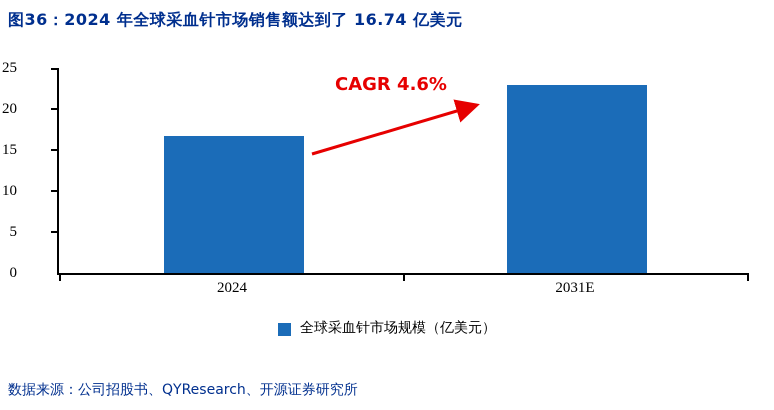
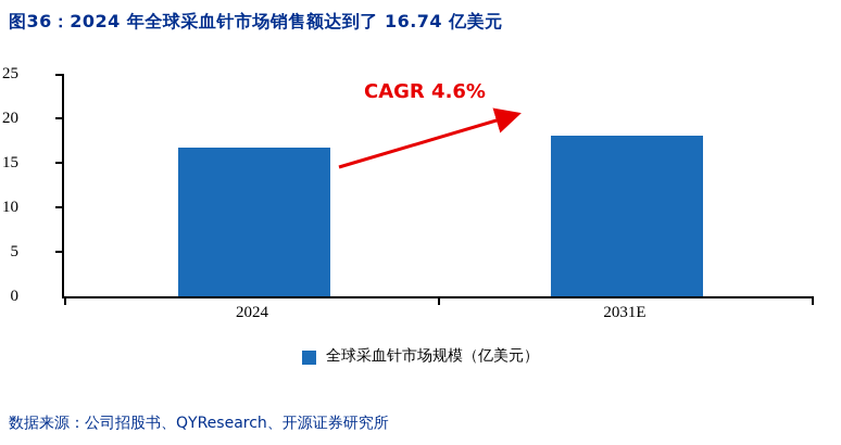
2031E: 23 -> 18
